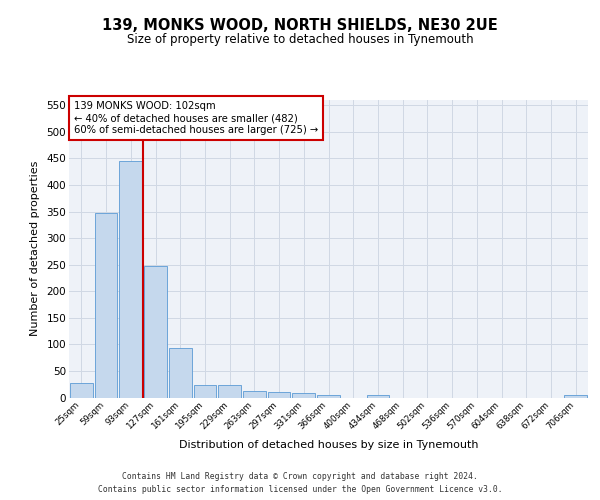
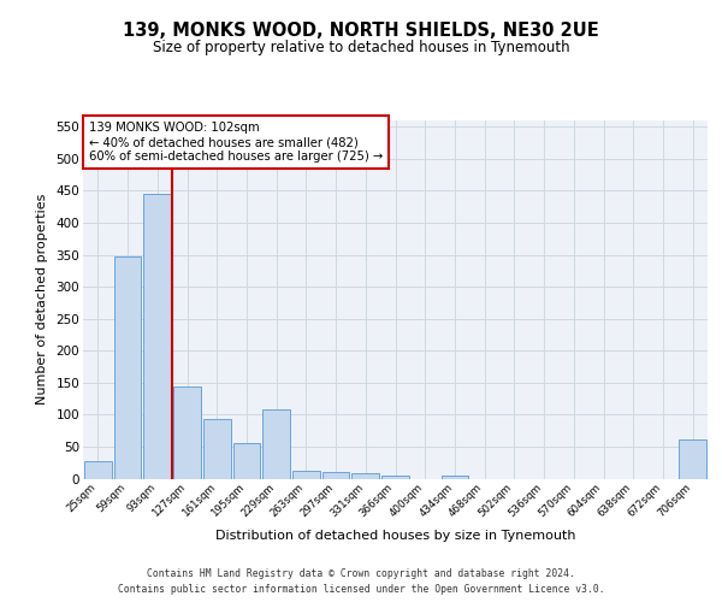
127sqm: 247 -> 144
195sqm: 24 -> 56
229sqm: 24 -> 108
706sqm: 4 -> 62
